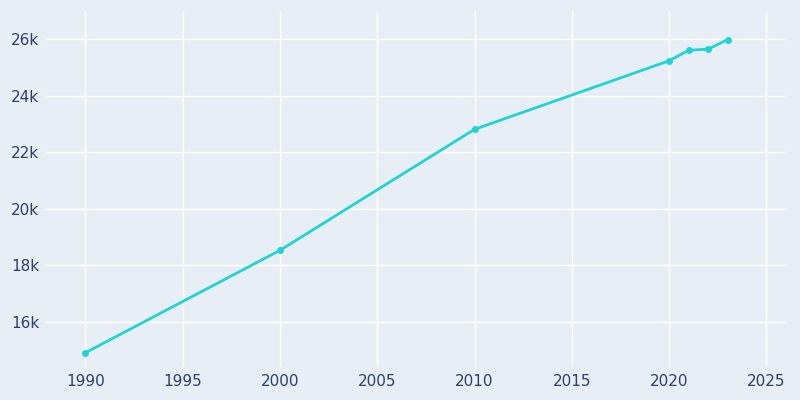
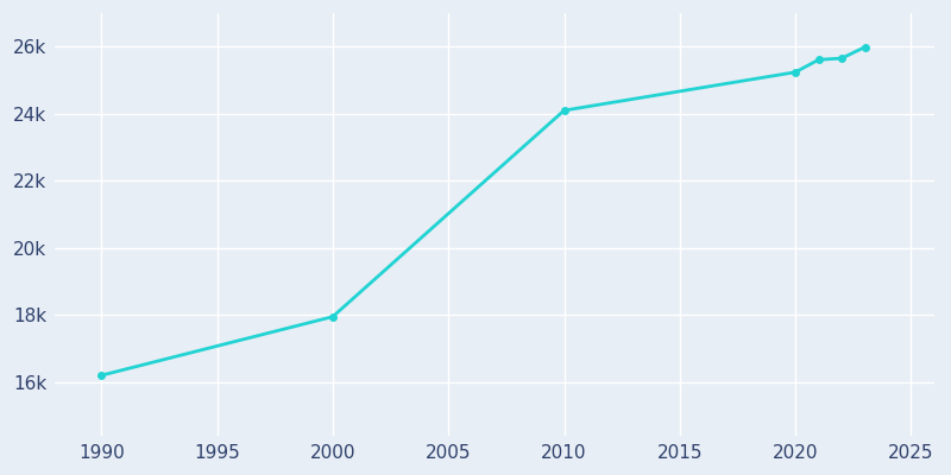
1990: 14.90k -> 16.20k
2000: 18.53k -> 17.95k
2010: 22.81k -> 24.10k
